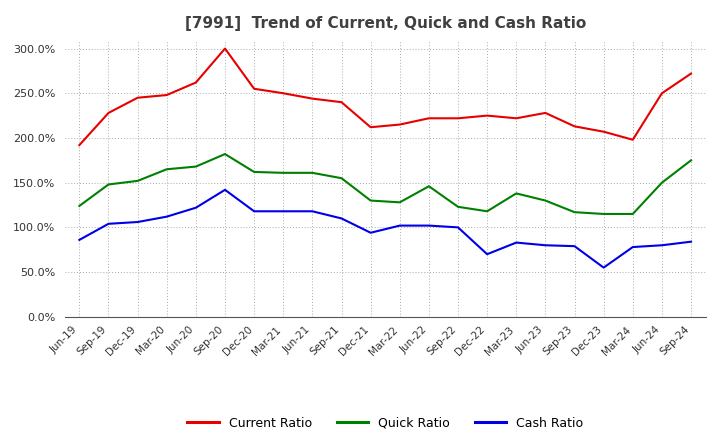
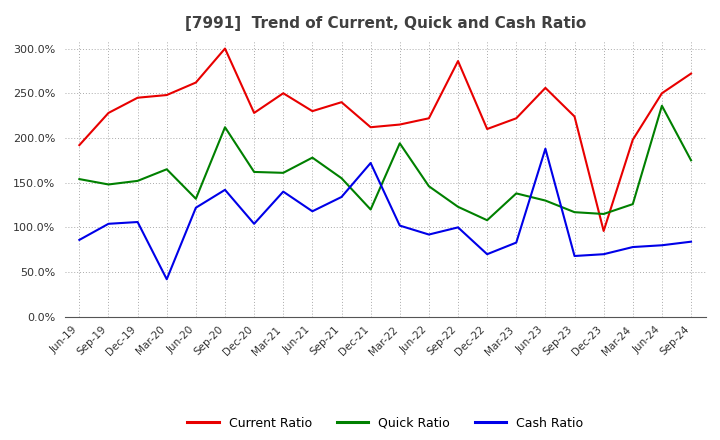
Quick Ratio/Jun-19: 124% -> 154%
Cash Ratio/Mar-20: 112% -> 42%
Quick Ratio/Jun-20: 168% -> 132%
Quick Ratio/Sep-20: 182% -> 212%
Current Ratio/Dec-20: 255% -> 228%
Cash Ratio/Dec-20: 118% -> 104%
Cash Ratio/Mar-21: 118% -> 140%
Current Ratio/Jun-21: 244% -> 230%
Quick Ratio/Jun-21: 161% -> 178%
Cash Ratio/Sep-21: 110% -> 134%
Quick Ratio/Dec-21: 130% -> 120%
Cash Ratio/Dec-21: 94% -> 172%
Quick Ratio/Mar-22: 128% -> 194%
Cash Ratio/Jun-22: 102% -> 92%
Current Ratio/Sep-22: 222% -> 286%
Current Ratio/Dec-22: 225% -> 210%
Quick Ratio/Dec-22: 118% -> 108%
Current Ratio/Jun-23: 228% -> 256%
Cash Ratio/Jun-23: 80% -> 188%
Current Ratio/Sep-23: 213% -> 224%
Cash Ratio/Sep-23: 79% -> 68%
Current Ratio/Dec-23: 207% -> 96%
Cash Ratio/Dec-23: 55% -> 70%
Quick Ratio/Mar-24: 115% -> 126%
Quick Ratio/Jun-24: 150% -> 236%
